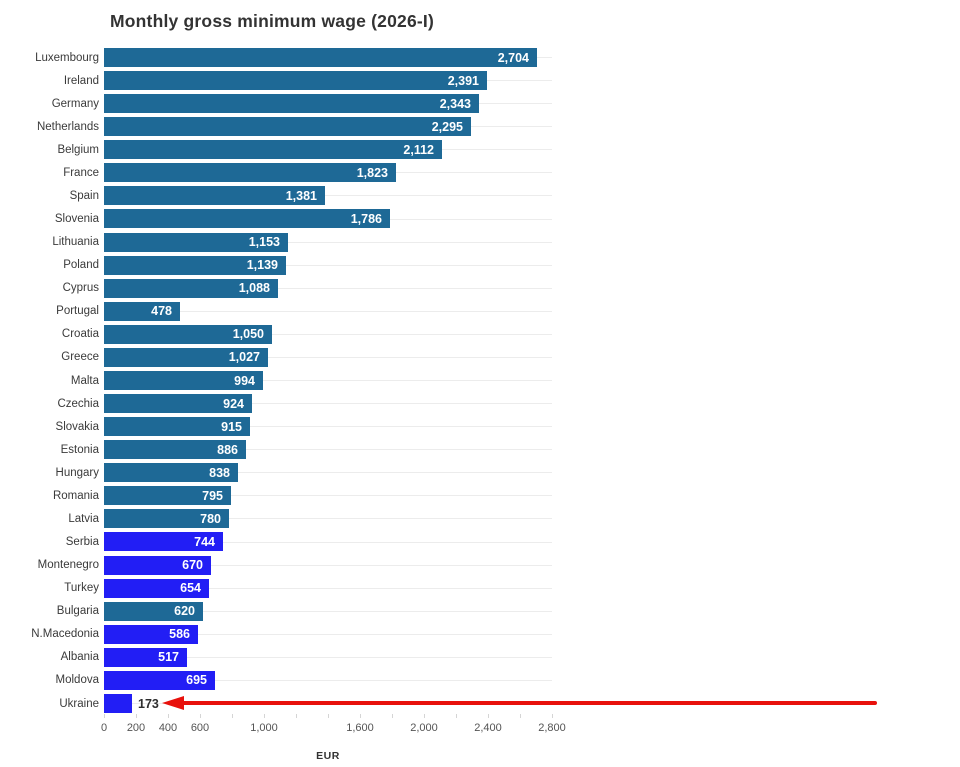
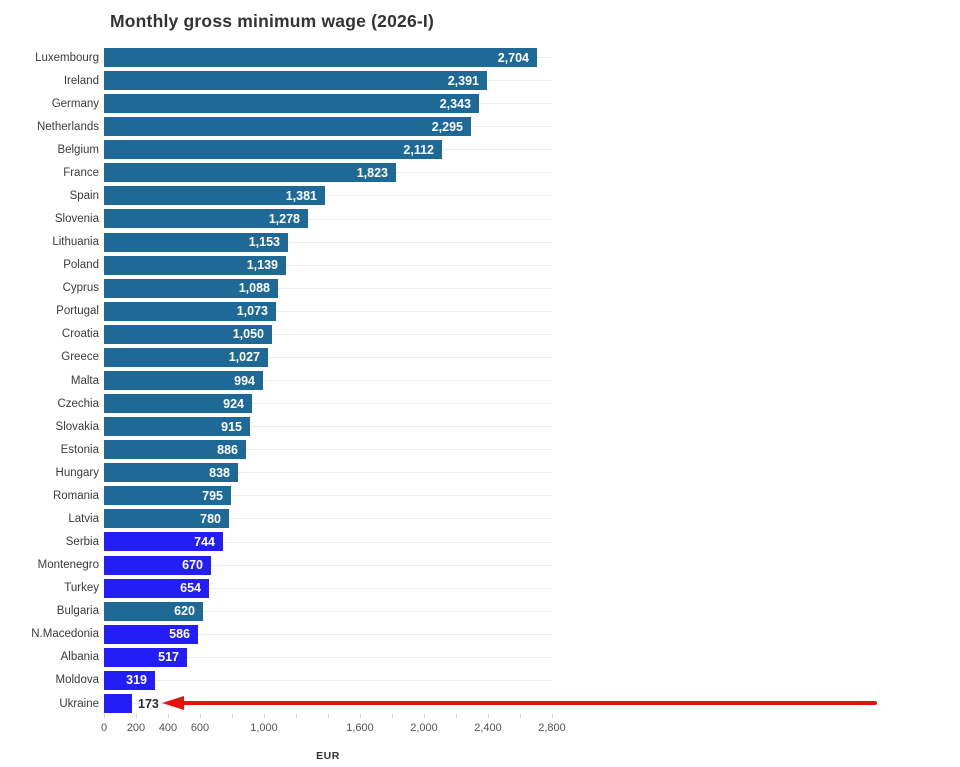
Slovenia: 1,786 -> 1,278
Portugal: 478 -> 1,073
Moldova: 695 -> 319
